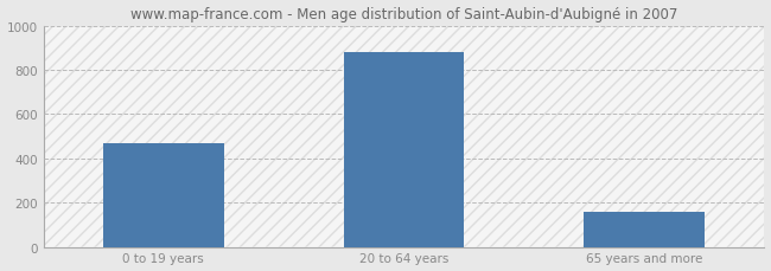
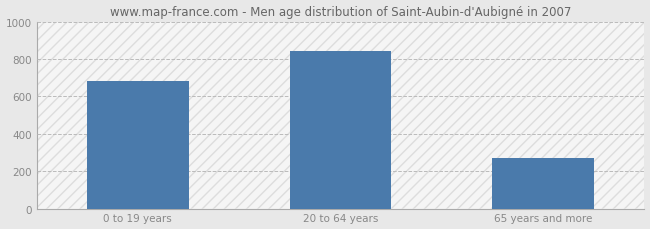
0 to 19 years: 470 -> 680
20 to 64 years: 880 -> 840
65 years and more: 160 -> 270
